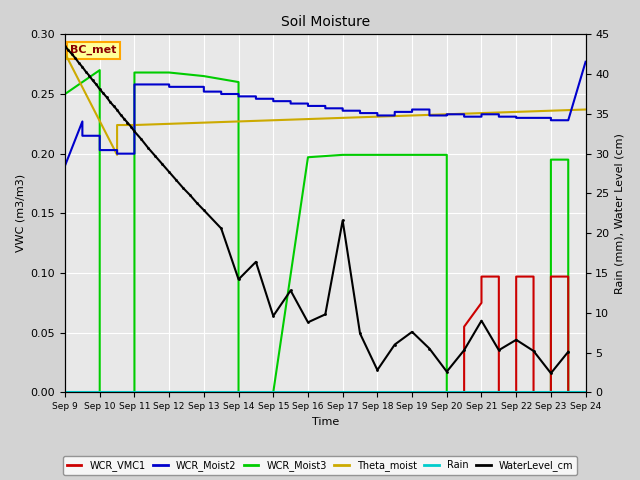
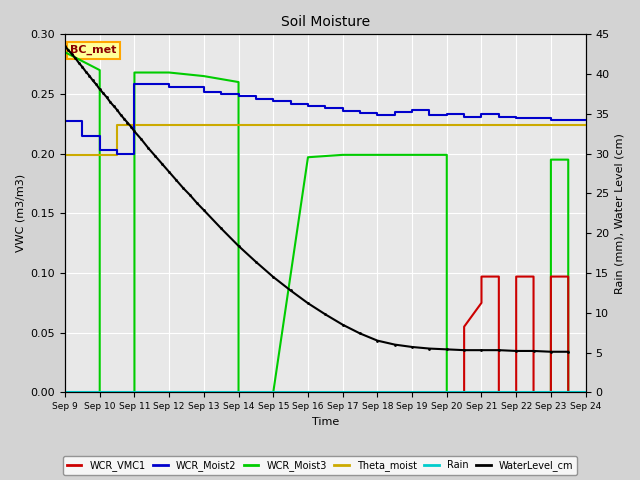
WCR_Moist2/Sep 9: 0.190 -> 0.227
WCR_Moist3/Sep 9: 0.250 -> 0.285
Theta_moist/Sep 9: 0.284 -> 0.199
WaterLevel_cm/Sep 14: 14.2 -> 18.4
WaterLevel_cm/Sep 15: 9.6 -> 14.5
WaterLevel_cm/Sep 16: 8.8 -> 11.2
WaterLevel_cm/Sep 17: 21.6 -> 8.5
WaterLevel_cm/Sep 18: 2.8 -> 6.5
WaterLevel_cm/Sep 19: 7.6 -> 5.7
WaterLevel_cm/Sep 20: 2.6 -> 5.4
WaterLevel_cm/Sep 21: 9.0 -> 5.3
WaterLevel_cm/Sep 22: 6.6 -> 5.2
WaterLevel_cm/Sep 23: 2.4 -> 5.1
WCR_Moist2/Sep 24: 0.277 -> 0.228
Theta_moist/Sep 24: 0.237 -> 0.224
